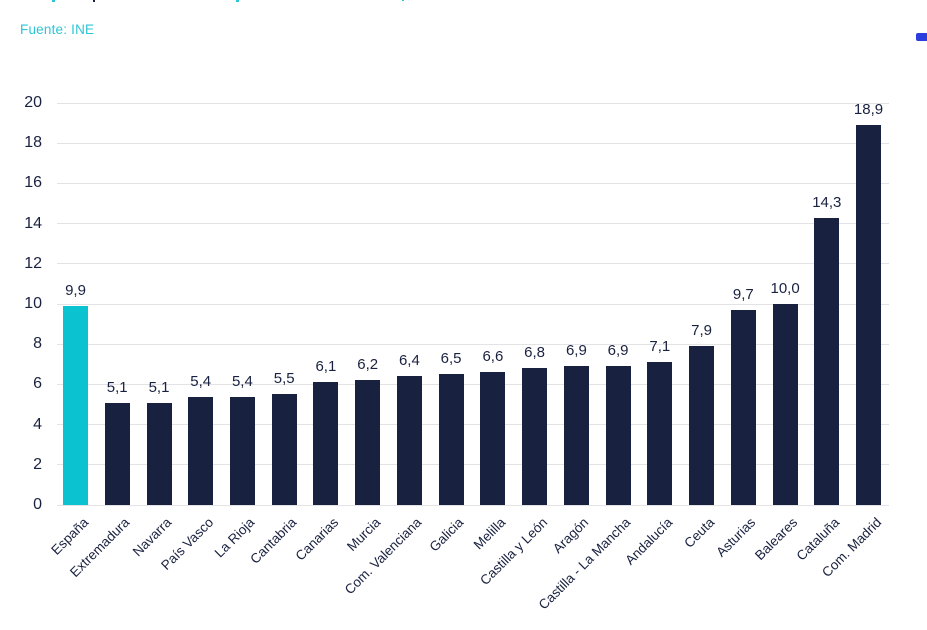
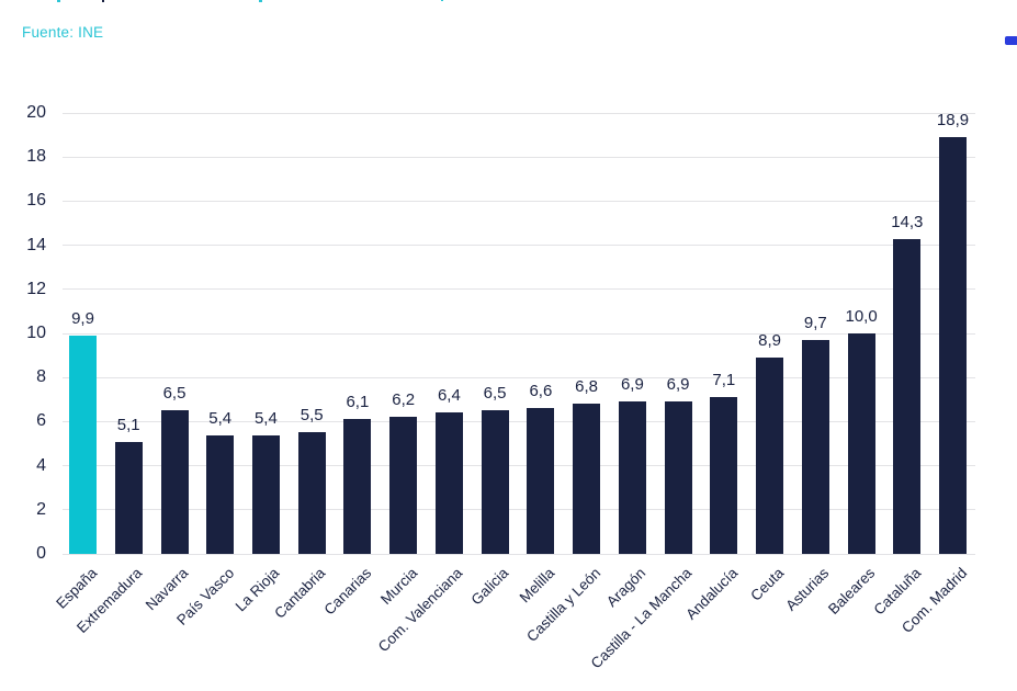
Navarra: 5,1 -> 6,5
Ceuta: 7,9 -> 8,9
